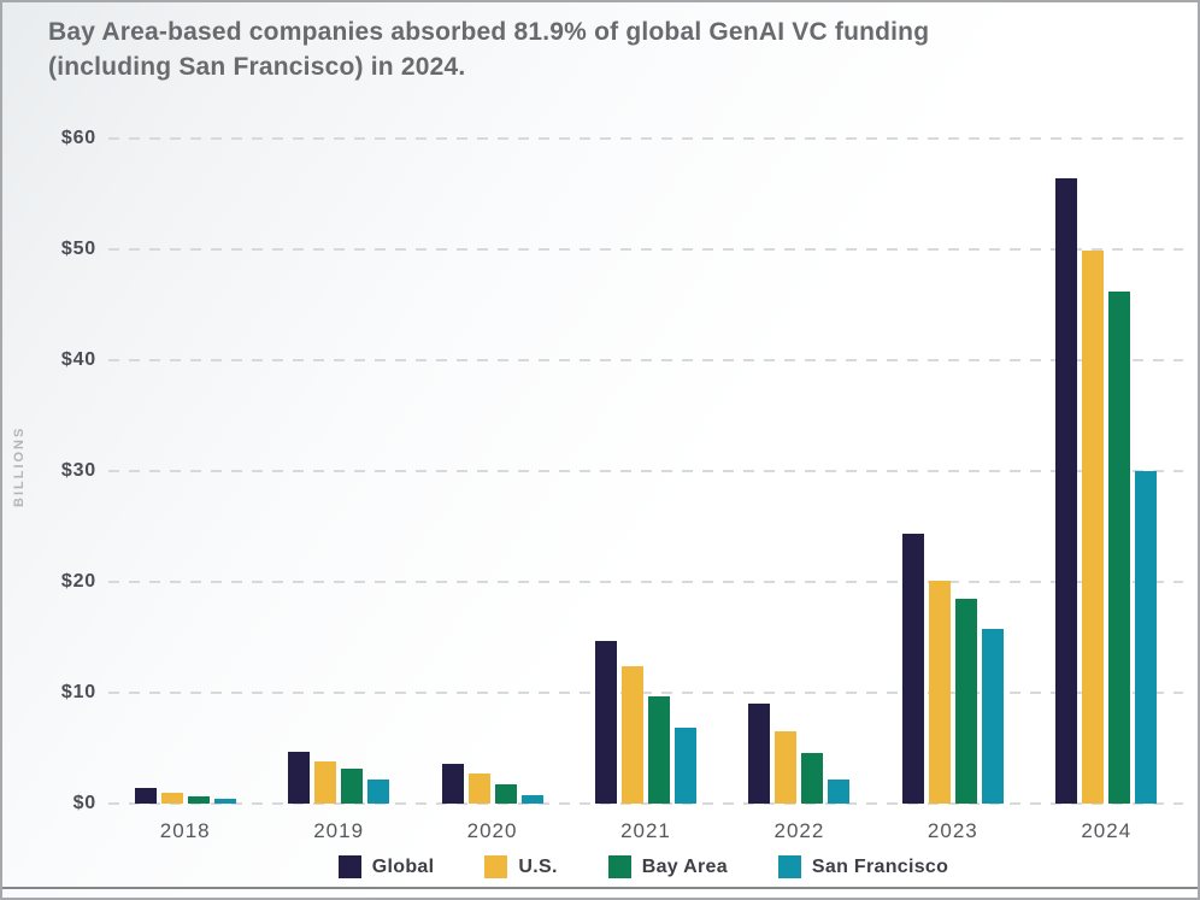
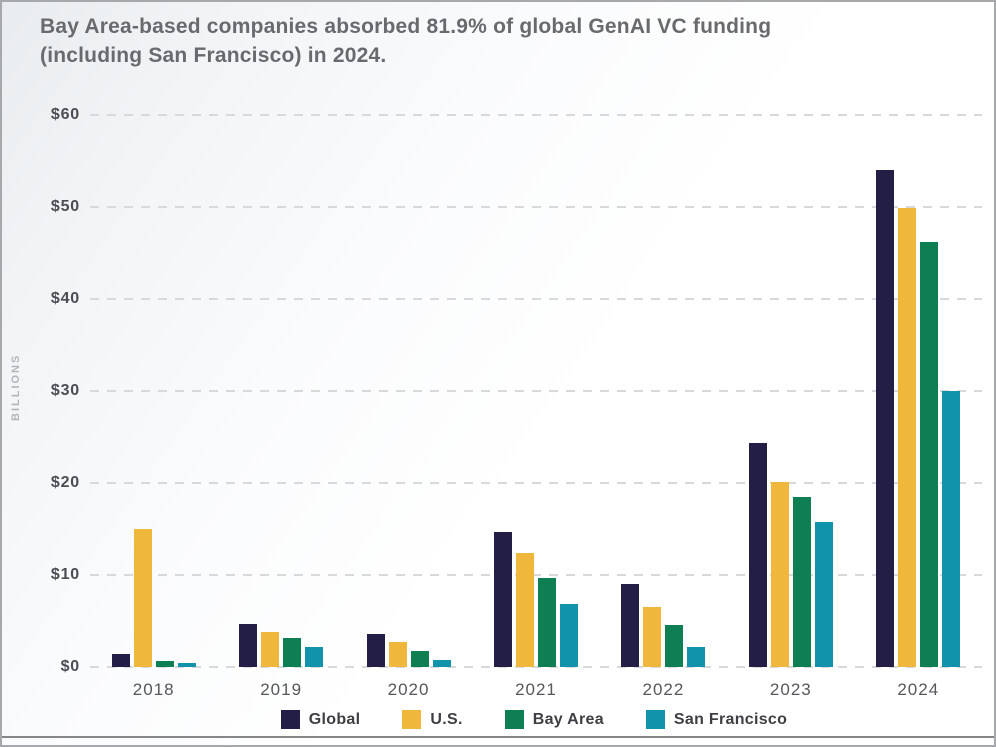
U.S./2018: $1 -> $15
Global/2024: $56 -> $54
